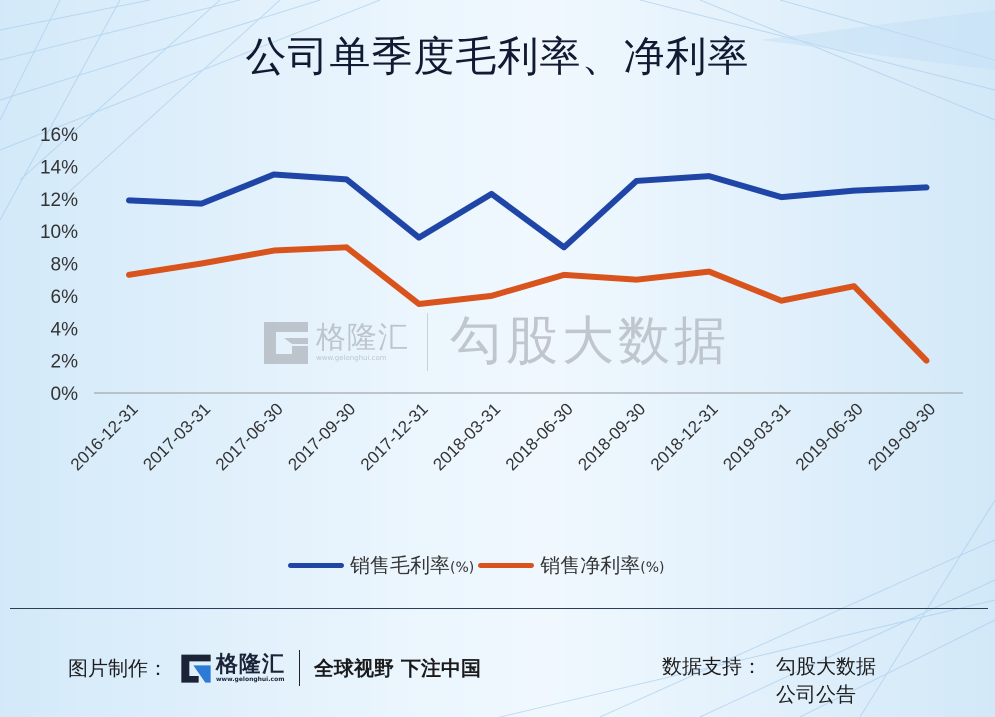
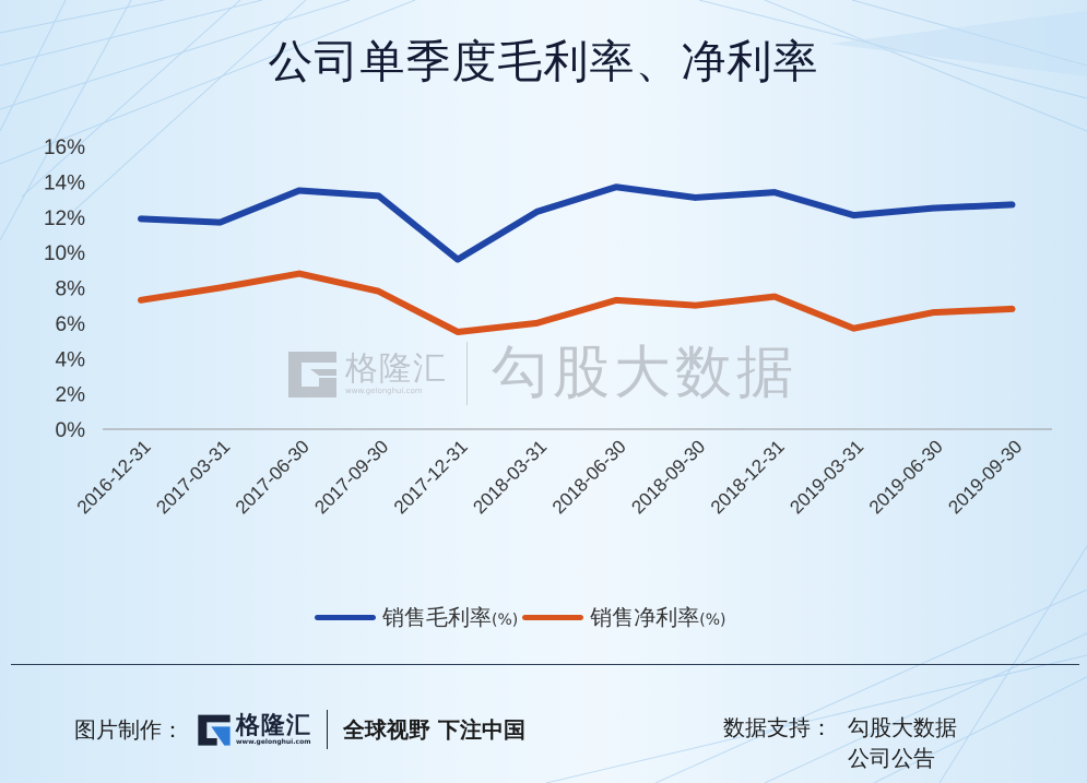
销售净利率(%)/2017-09-30: 9.0% -> 7.8%
销售毛利率(%)/2018-06-30: 9.0% -> 13.7%
销售净利率(%)/2019-09-30: 2.0% -> 6.8%
